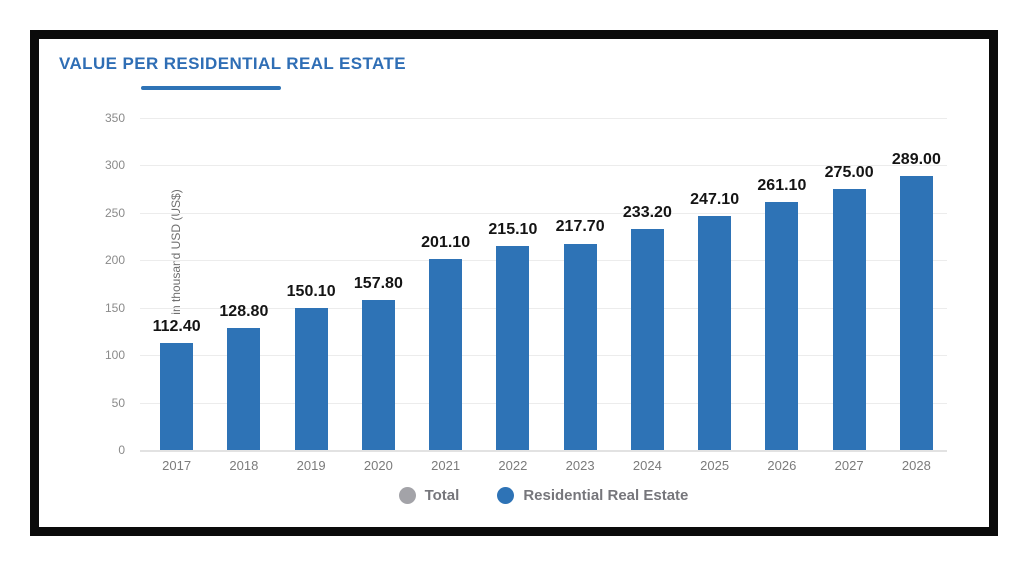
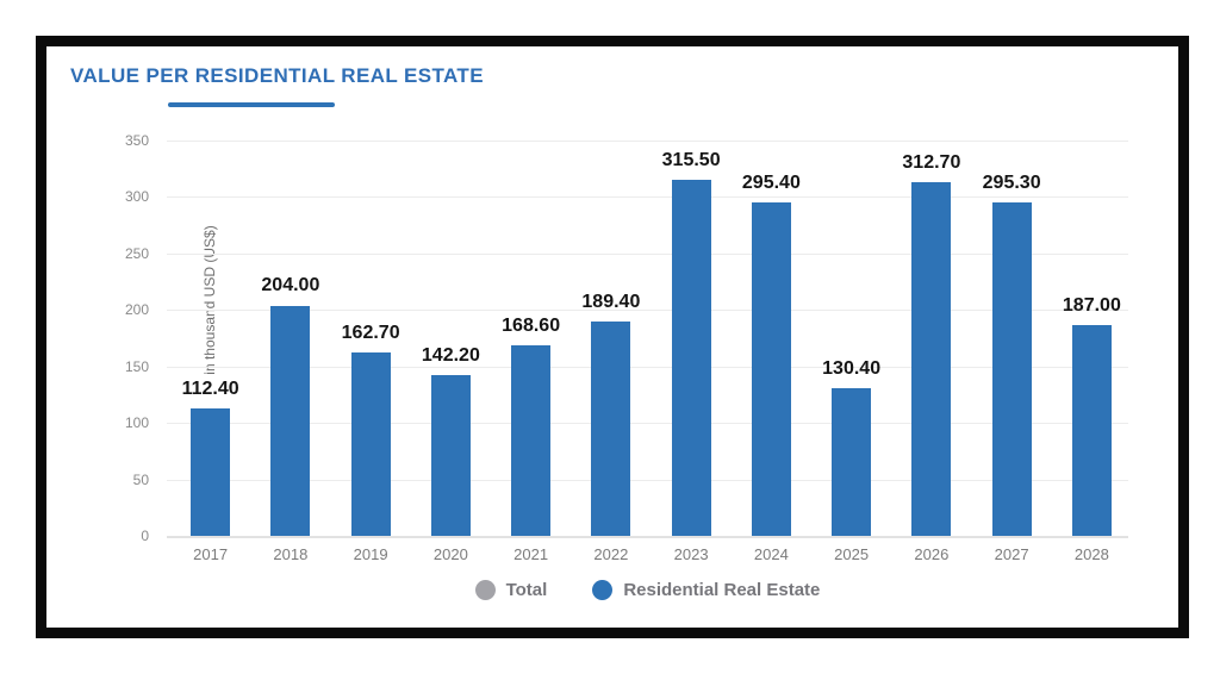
2018: 128.80 -> 204.00
2019: 150.10 -> 162.70
2020: 157.80 -> 142.20
2021: 201.10 -> 168.60
2022: 215.10 -> 189.40
2023: 217.70 -> 315.50
2024: 233.20 -> 295.40
2025: 247.10 -> 130.40
2026: 261.10 -> 312.70
2027: 275.00 -> 295.30
2028: 289.00 -> 187.00
